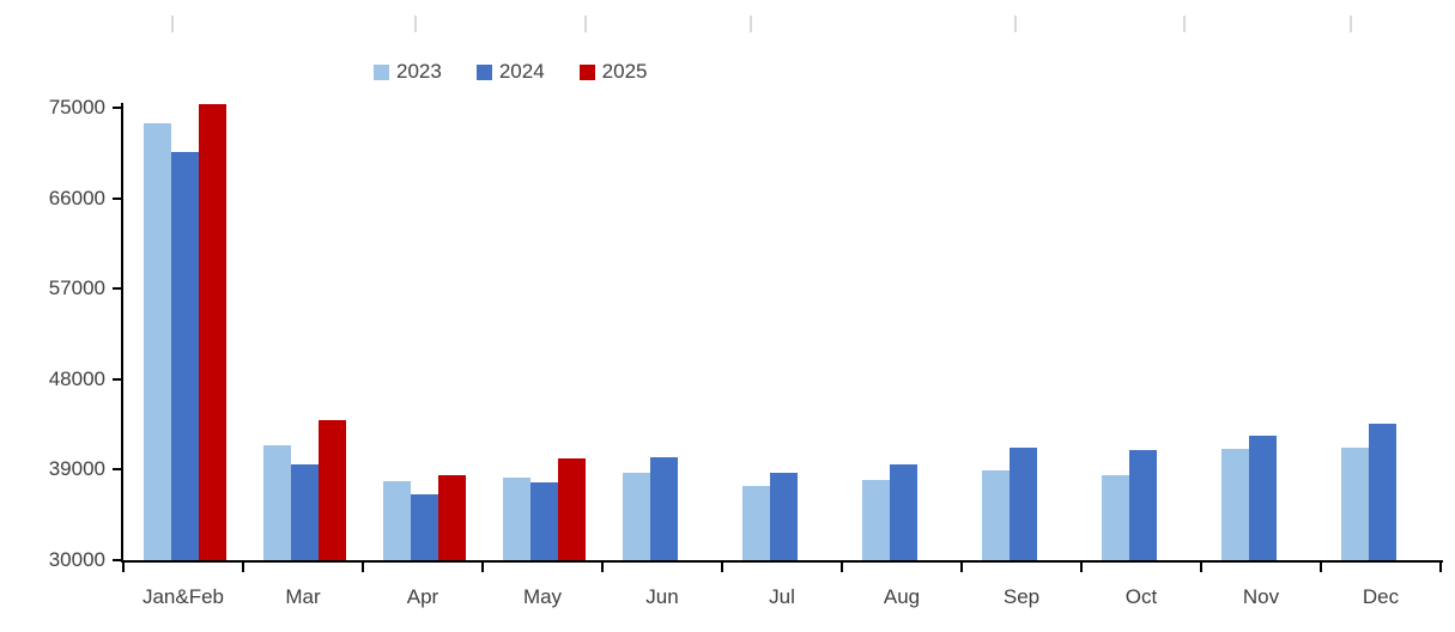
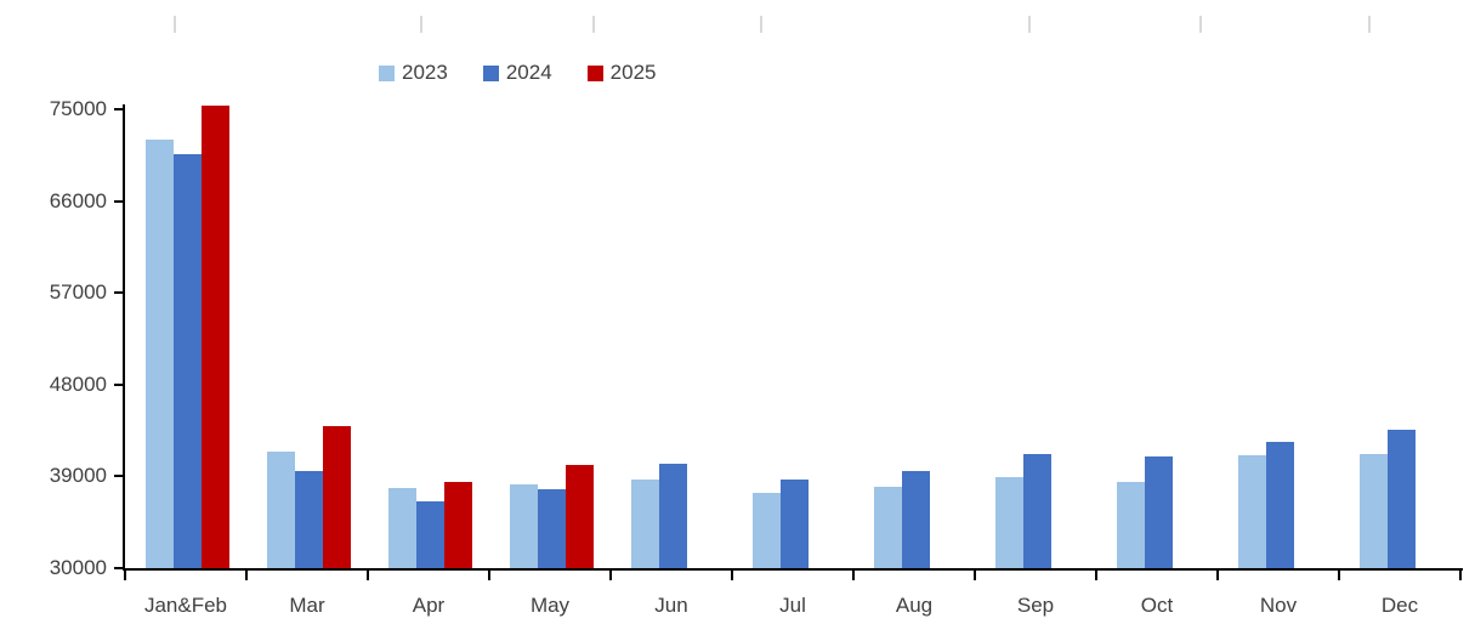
2023/Jan&Feb: 73000 -> 72000
